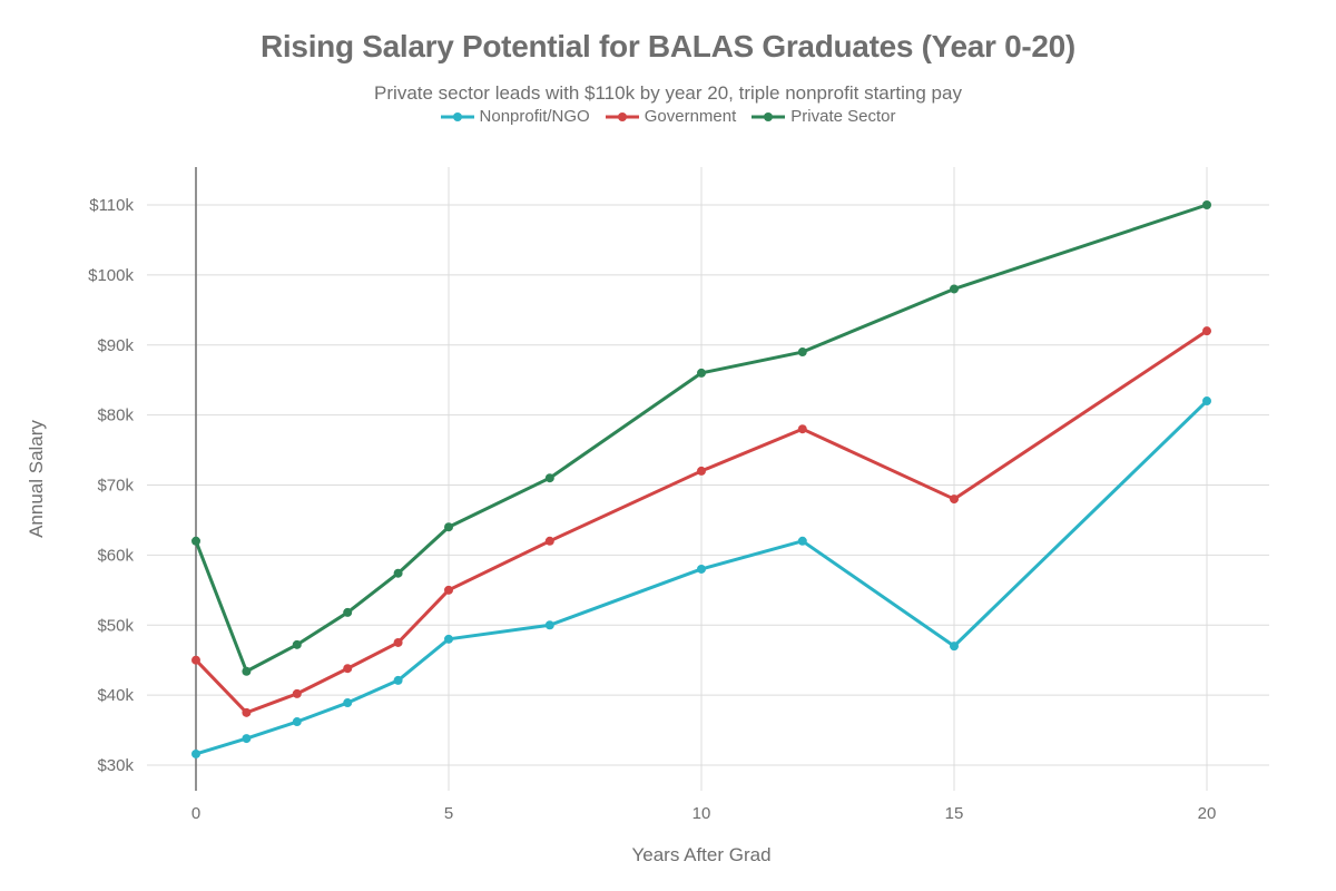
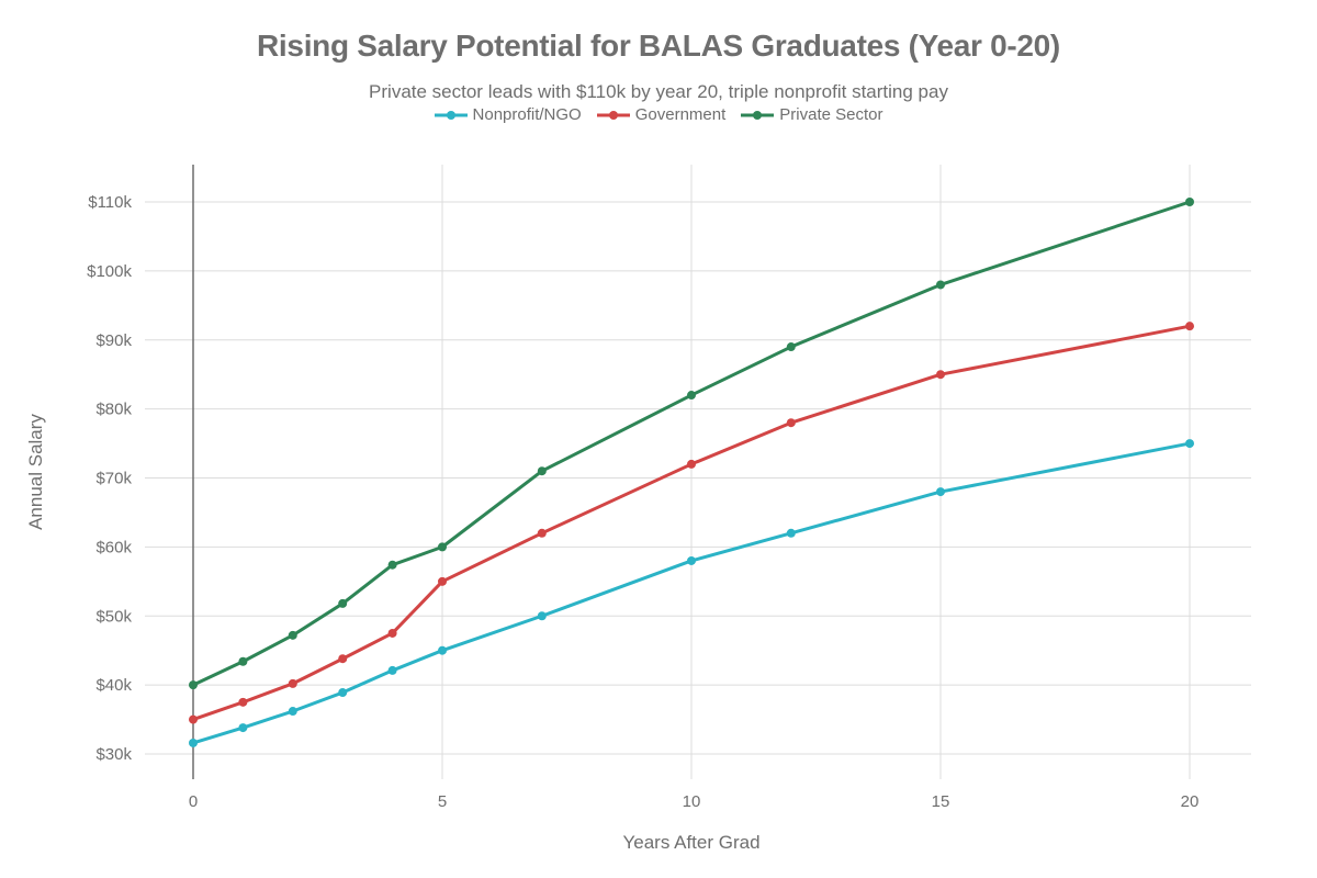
Government/0: $45k -> $35k
Private Sector/0: $62k -> $40k
Nonprofit/NGO/5: $48k -> $45k
Private Sector/5: $64k -> $60k
Private Sector/10: $86k -> $82k
Nonprofit/NGO/15: $47k -> $68k
Government/15: $68k -> $85k
Nonprofit/NGO/20: $82k -> $75k
